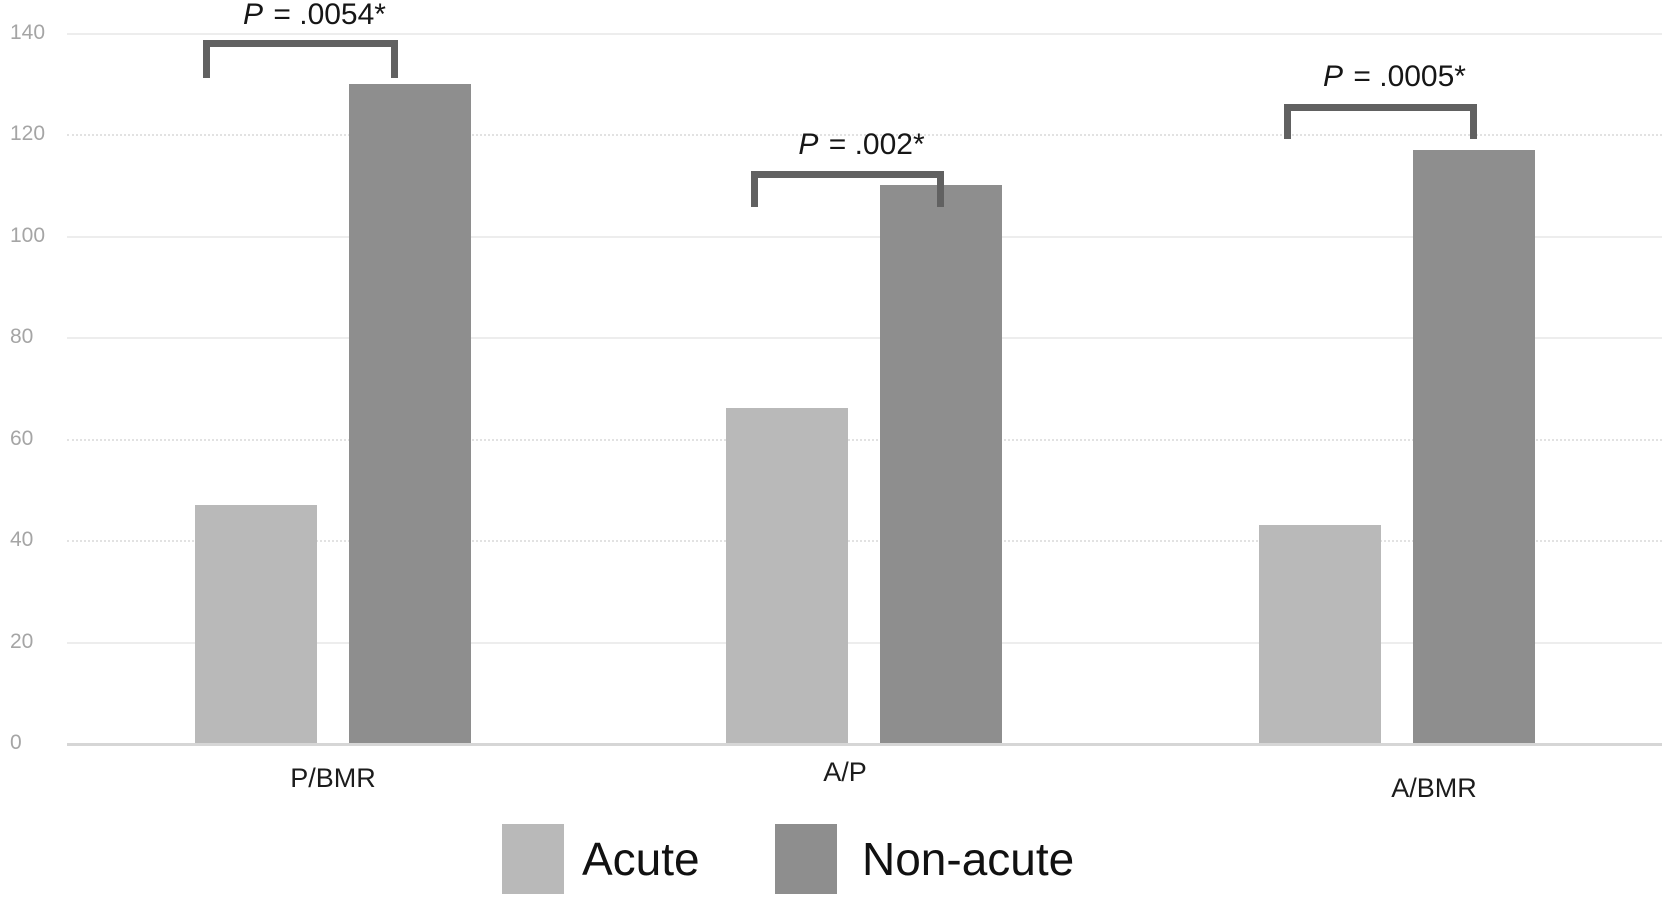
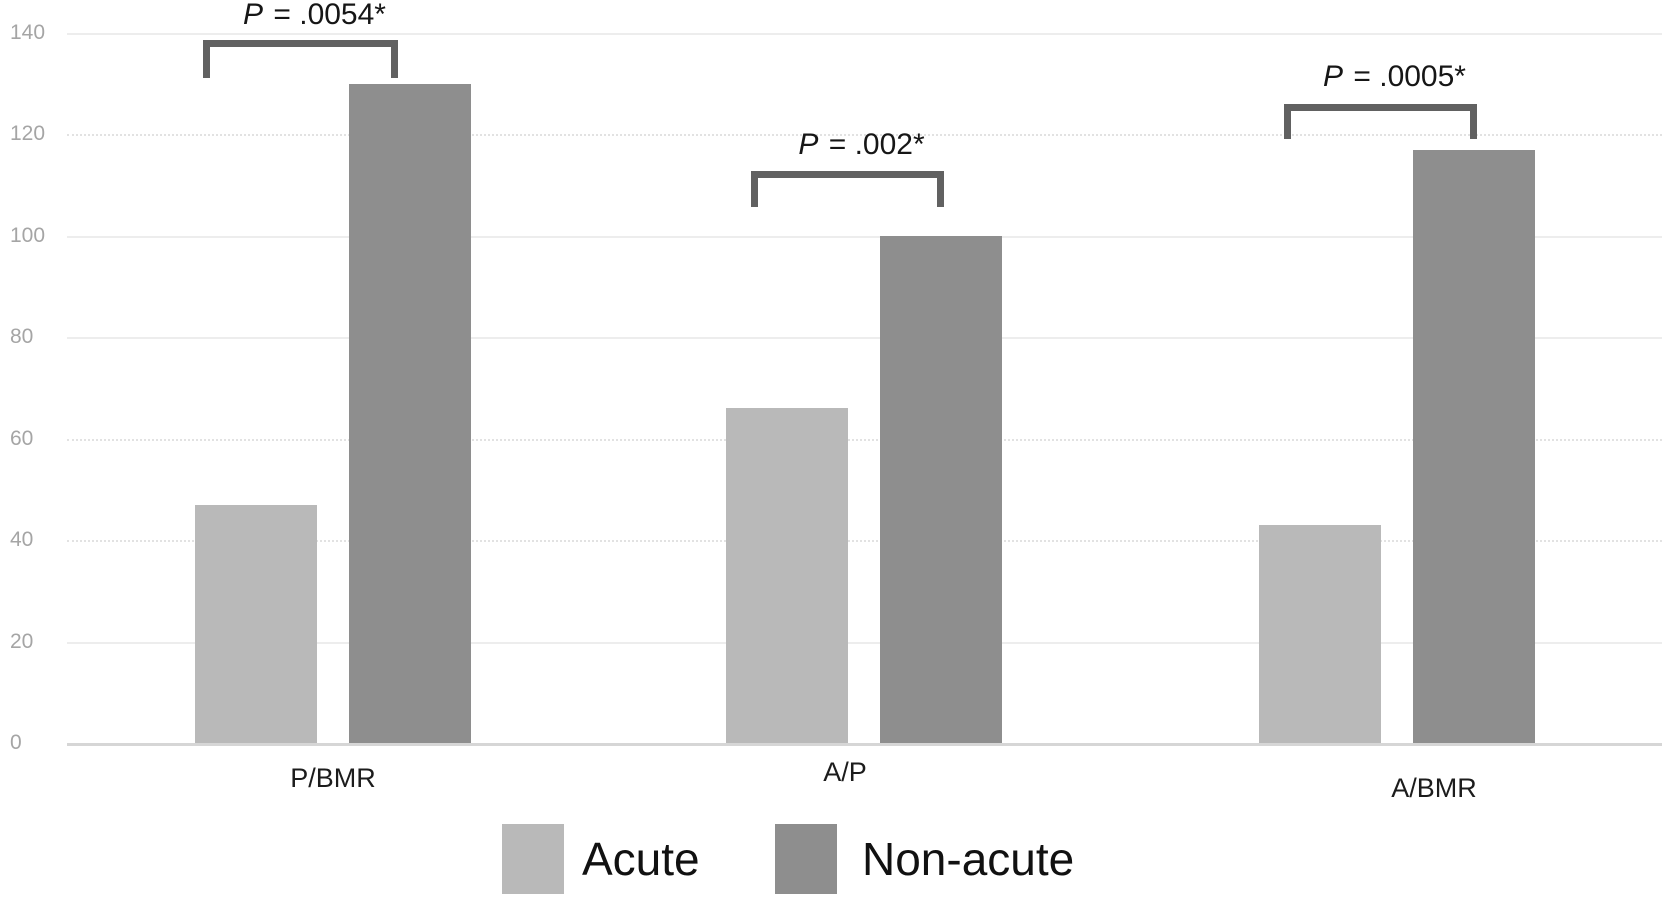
Non-acute/A/P: 110 -> 100
